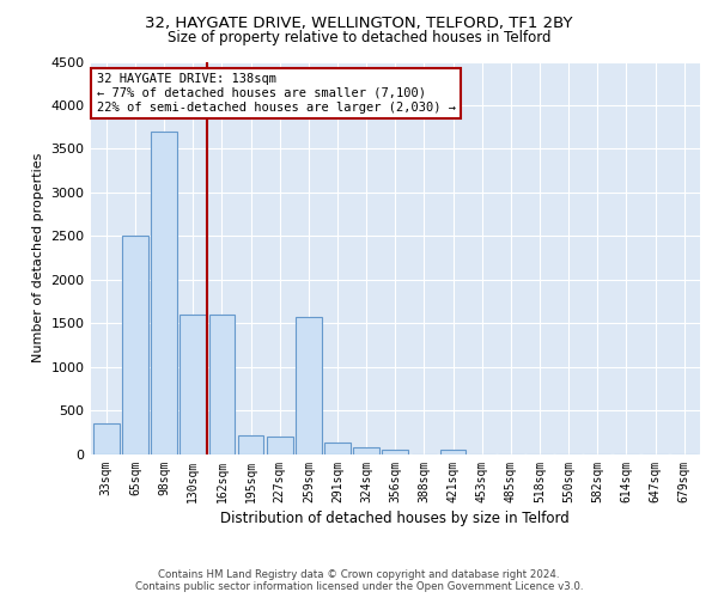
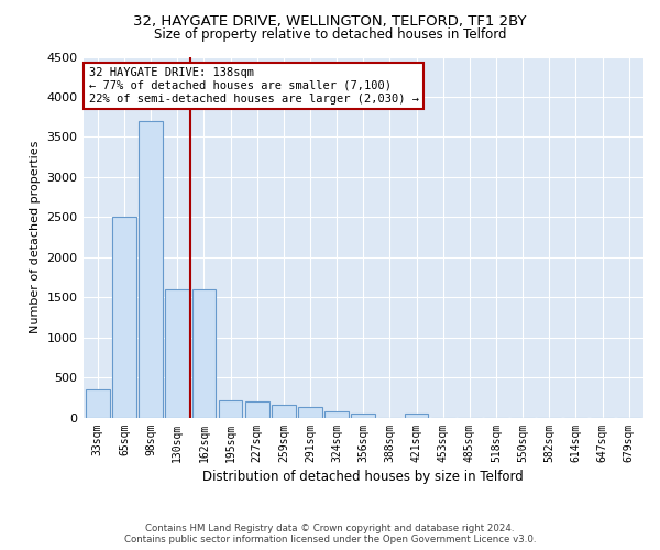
259sqm: 1580 -> 170
